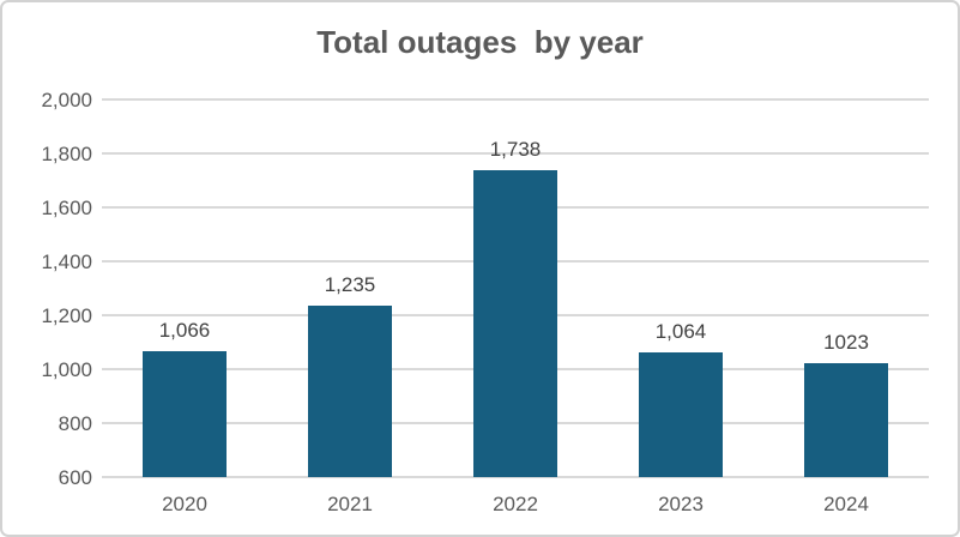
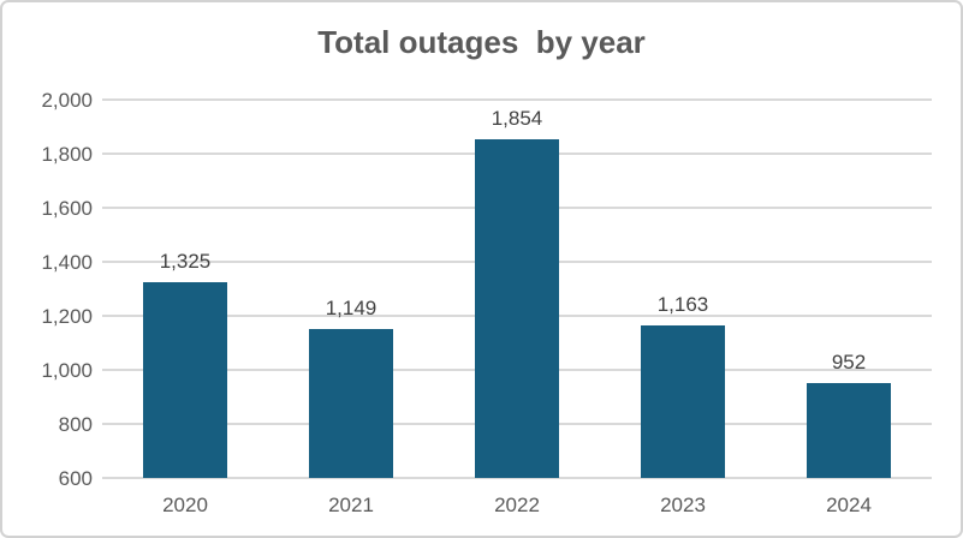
2020: 1,066 -> 1,325
2021: 1,235 -> 1,149
2022: 1,738 -> 1,854
2023: 1,064 -> 1,163
2024: 1023 -> 952
